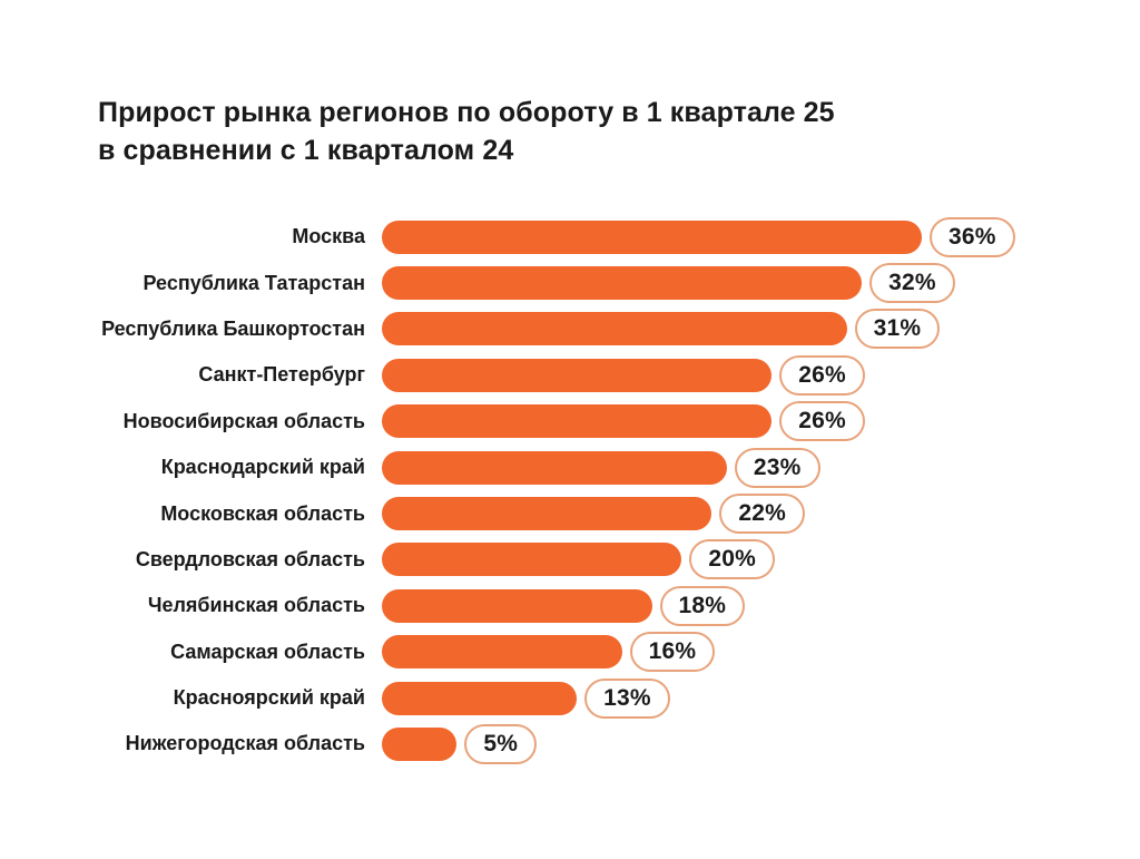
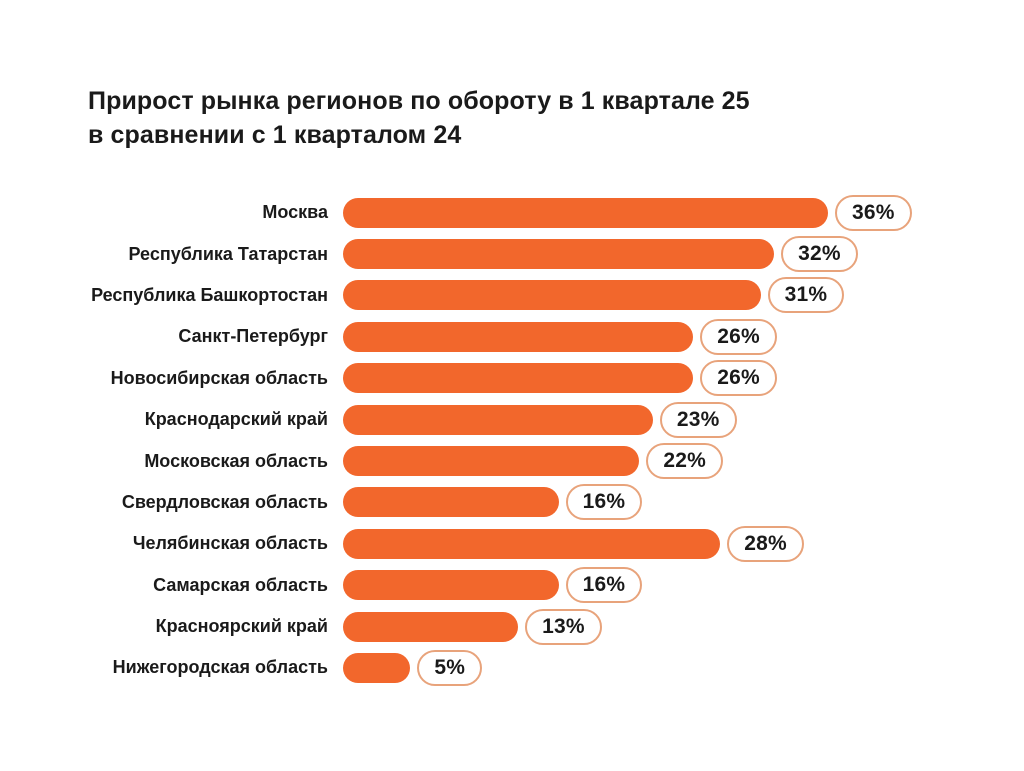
Свердловская область: 20% -> 16%
Челябинская область: 18% -> 28%
